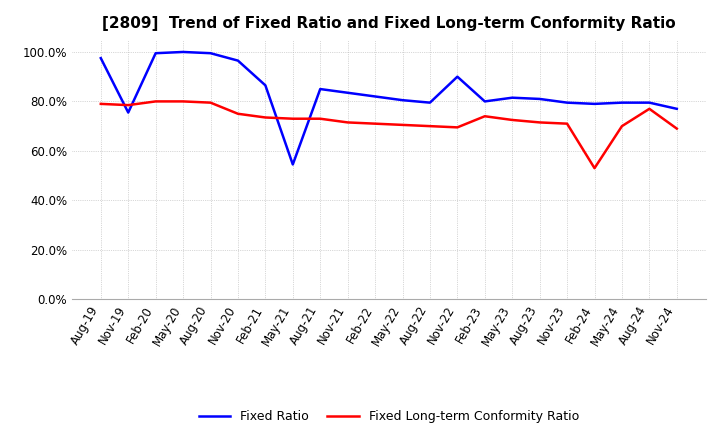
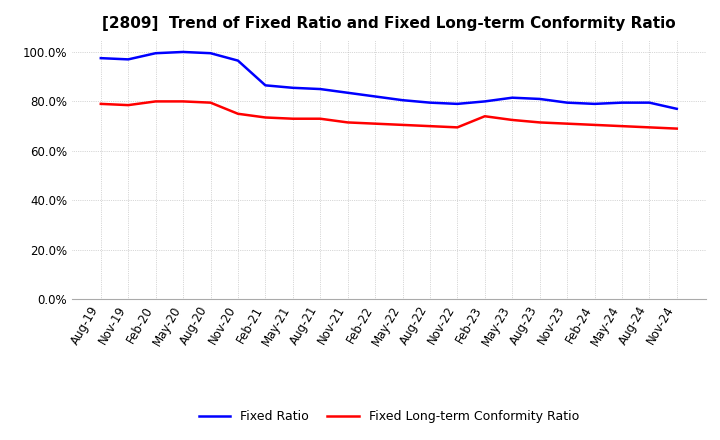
Fixed Ratio/Nov-19: 75.5% -> 97.0%
Fixed Ratio/May-21: 54.5% -> 85.5%
Fixed Ratio/Nov-22: 90.0% -> 79.0%
Fixed Long-term Conformity Ratio/Feb-24: 53.0% -> 70.5%
Fixed Long-term Conformity Ratio/Aug-24: 77.0% -> 69.5%
